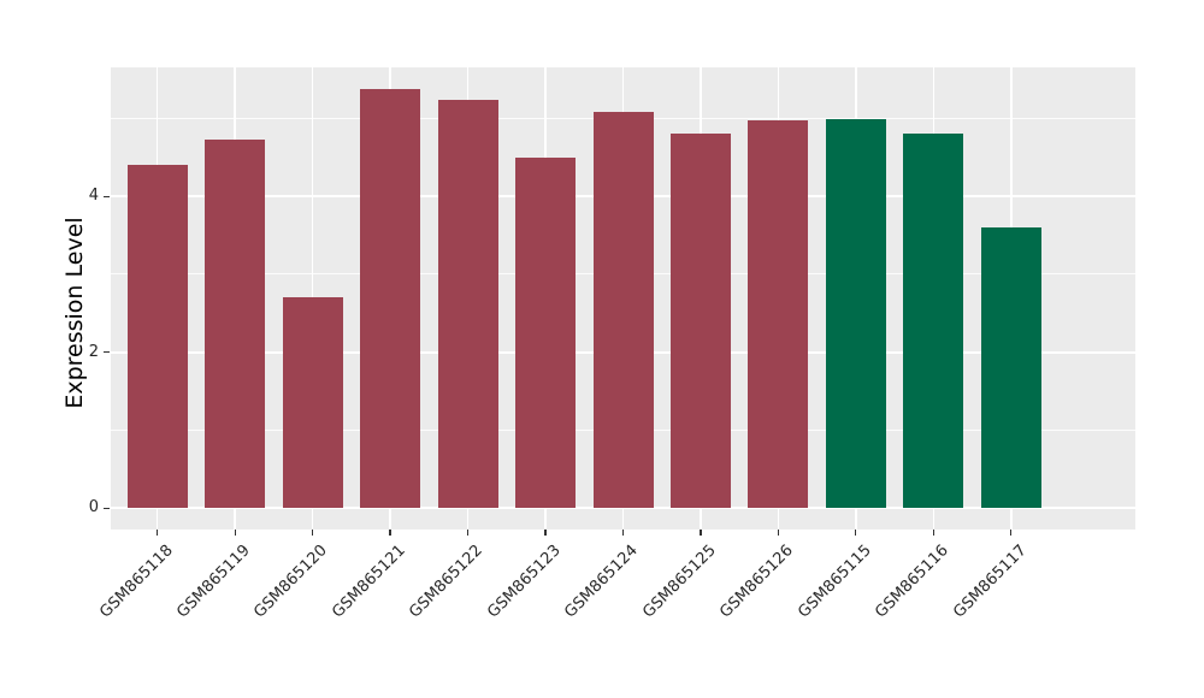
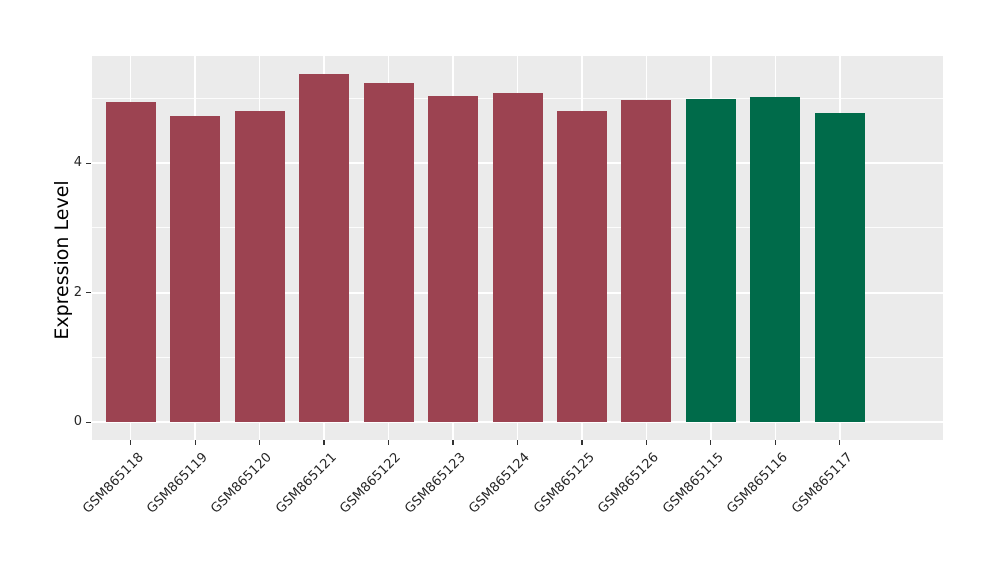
GSM865118: 4.4 -> 4.9
GSM865120: 2.7 -> 4.8
GSM865123: 4.5 -> 5.0
GSM865116: 4.8 -> 5.0
GSM865117: 3.6 -> 4.8
